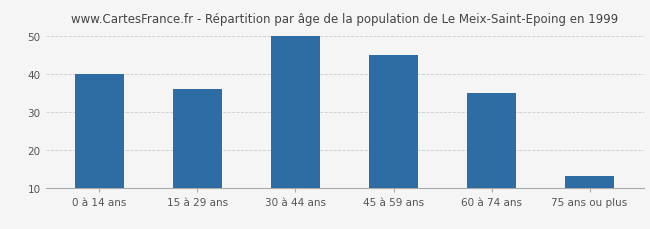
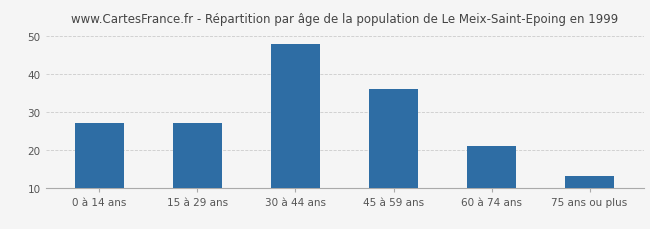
0 à 14 ans: 40 -> 27
15 à 29 ans: 36 -> 27
30 à 44 ans: 50 -> 48
45 à 59 ans: 45 -> 36
60 à 74 ans: 35 -> 21
